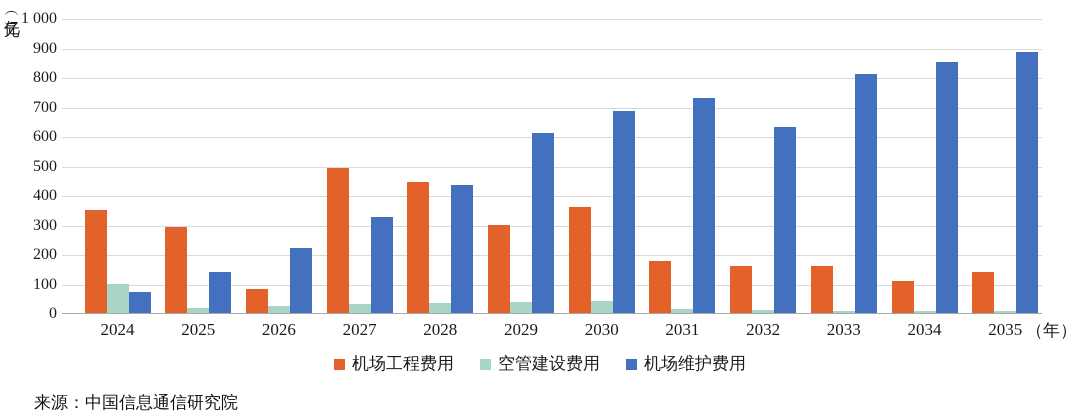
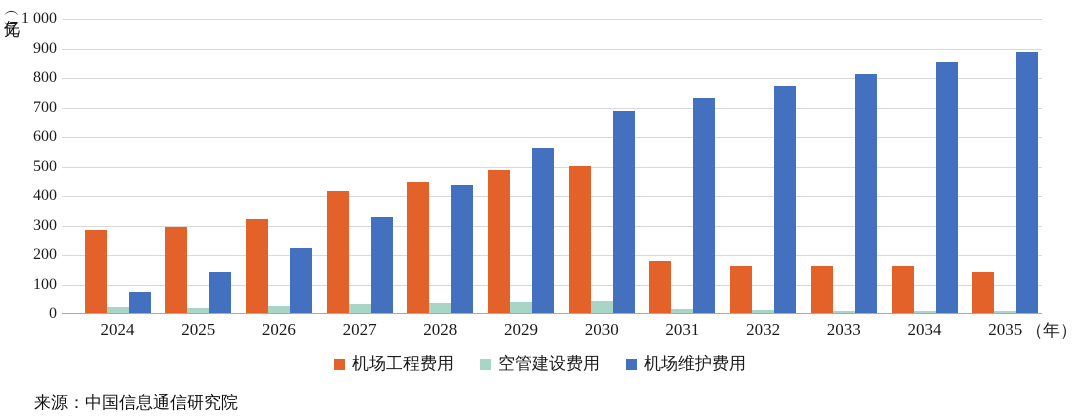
机场工程费用/2024: 350 -> 280
空管建设费用/2024: 100 -> 20
机场工程费用/2026: 80 -> 320
机场工程费用/2027: 490 -> 420
机场工程费用/2029: 300 -> 480
机场维护费用/2029: 610 -> 560
机场工程费用/2030: 360 -> 500
机场维护费用/2032: 630 -> 770
机场工程费用/2034: 110 -> 160
